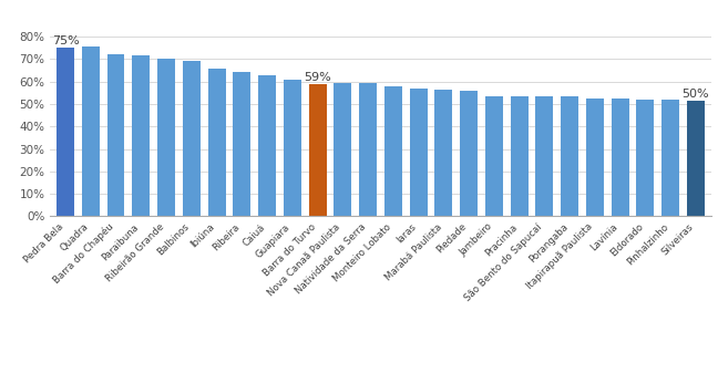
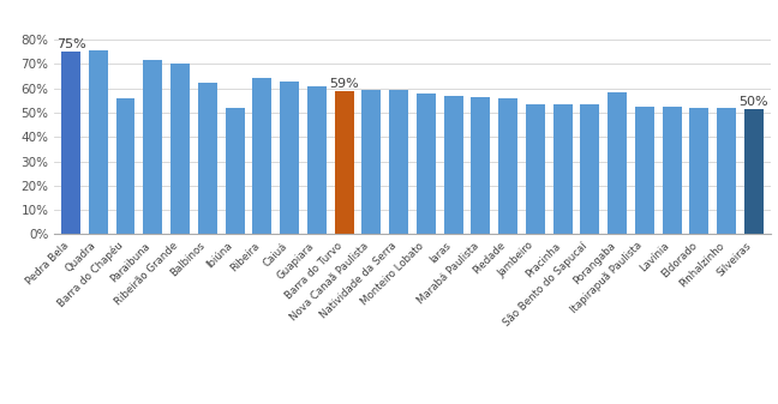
Barra do Chapéu: 72.0% -> 56.0%
Balbinos: 69.0% -> 62.5%
Ibiúna: 66.0% -> 52.0%
Porangaba: 53.5% -> 58.5%
